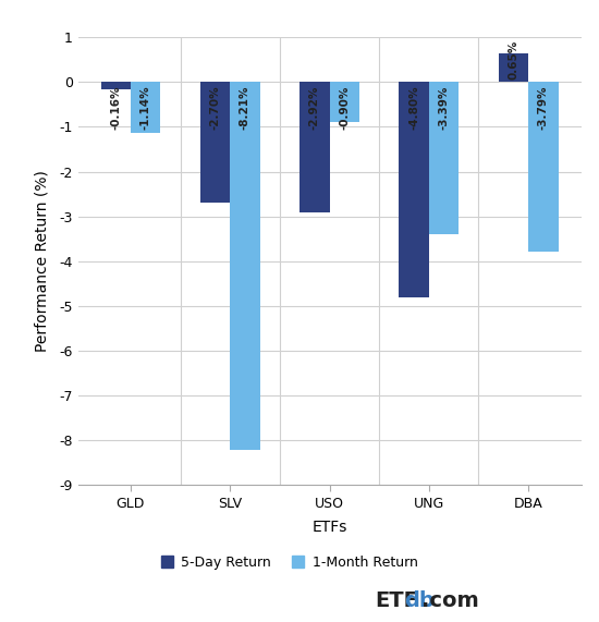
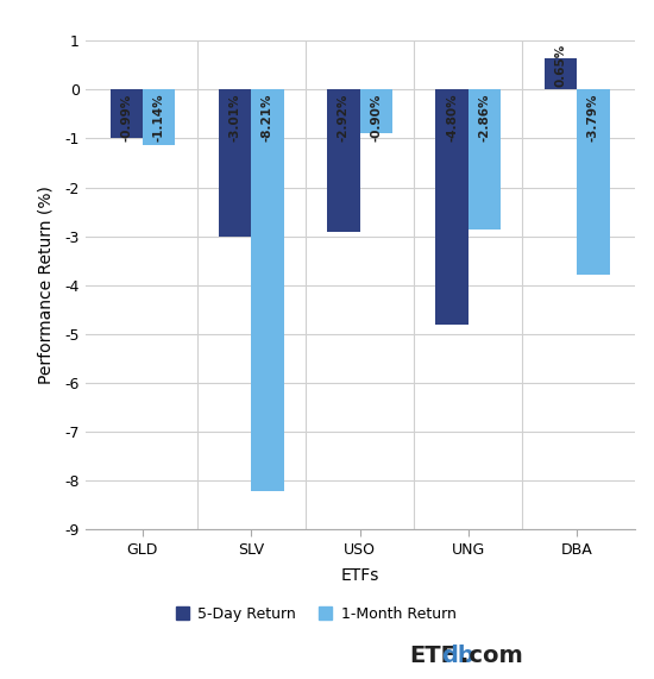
5-Day Return/GLD: -0.16% -> -0.99%
5-Day Return/SLV: -2.70% -> -3.01%
1-Month Return/UNG: -3.39% -> -2.86%
